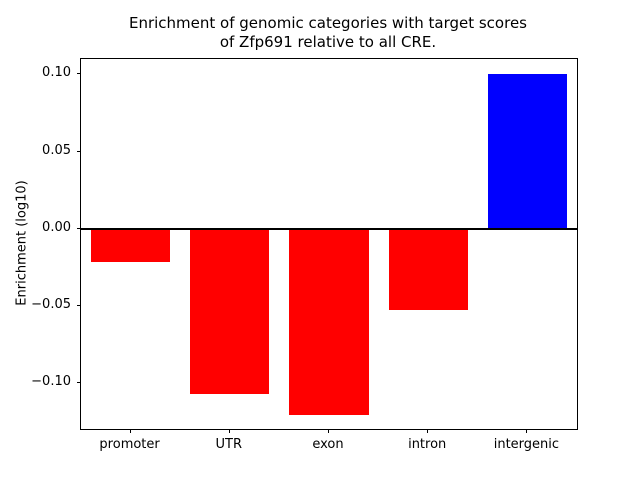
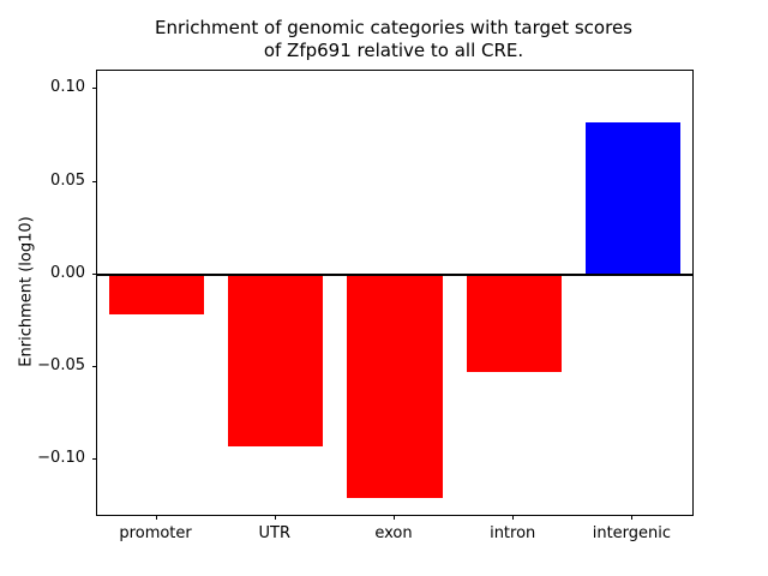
UTR: -0.107 -> -0.093
intergenic: 0.100 -> 0.082
